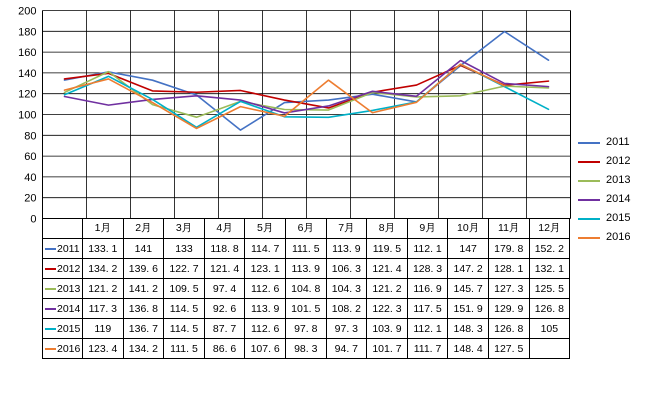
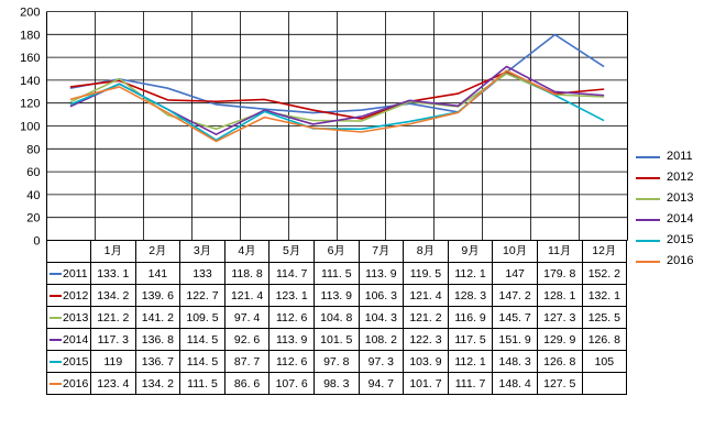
2014/2月: 109 -> 137
2014/4月: 118 -> 93
2011/5月: 85 -> 115
2016/7月: 133 -> 95
2013/10月: 118 -> 146
